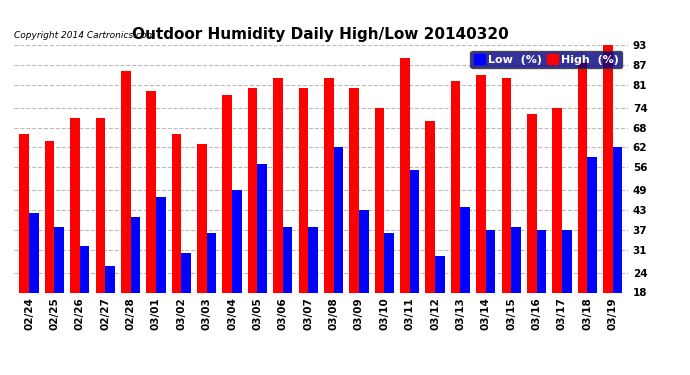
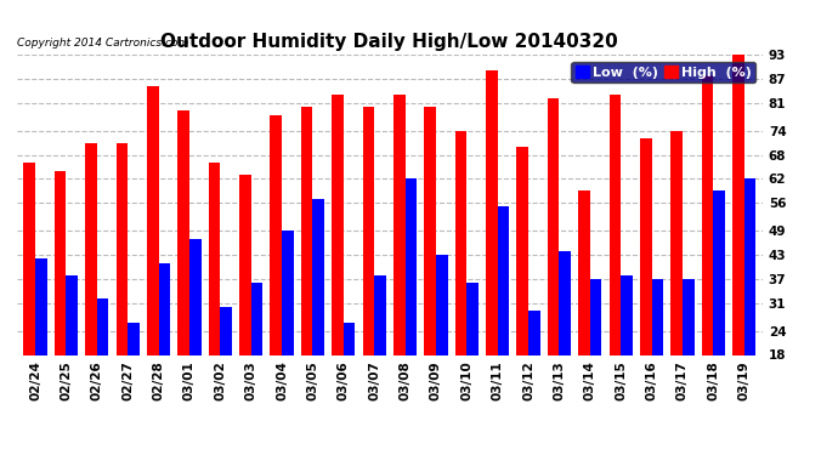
Low (%)/03/06: 38 -> 26
High (%)/03/14: 84 -> 59
